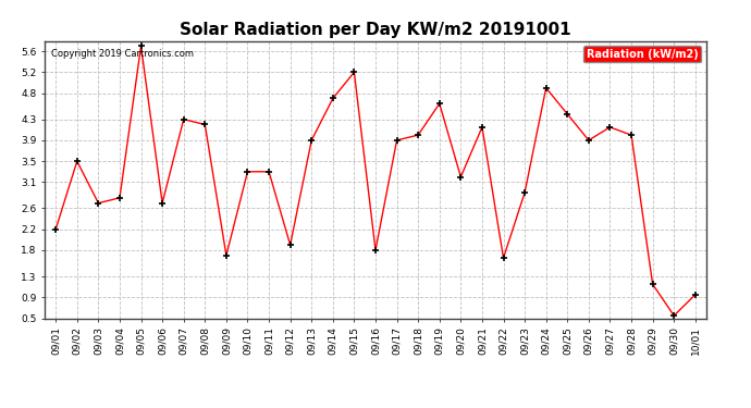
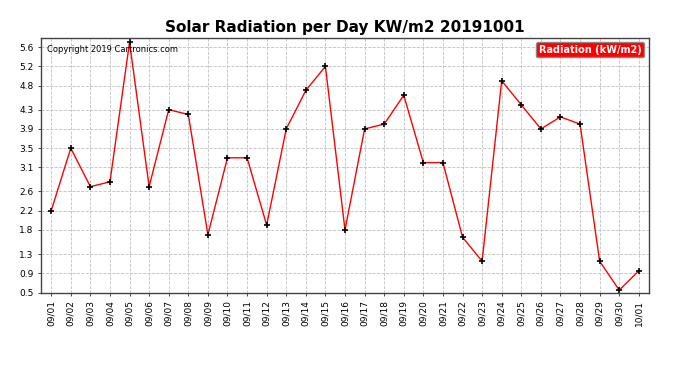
09/21: 4.15 -> 3.20
09/23: 2.90 -> 1.15
